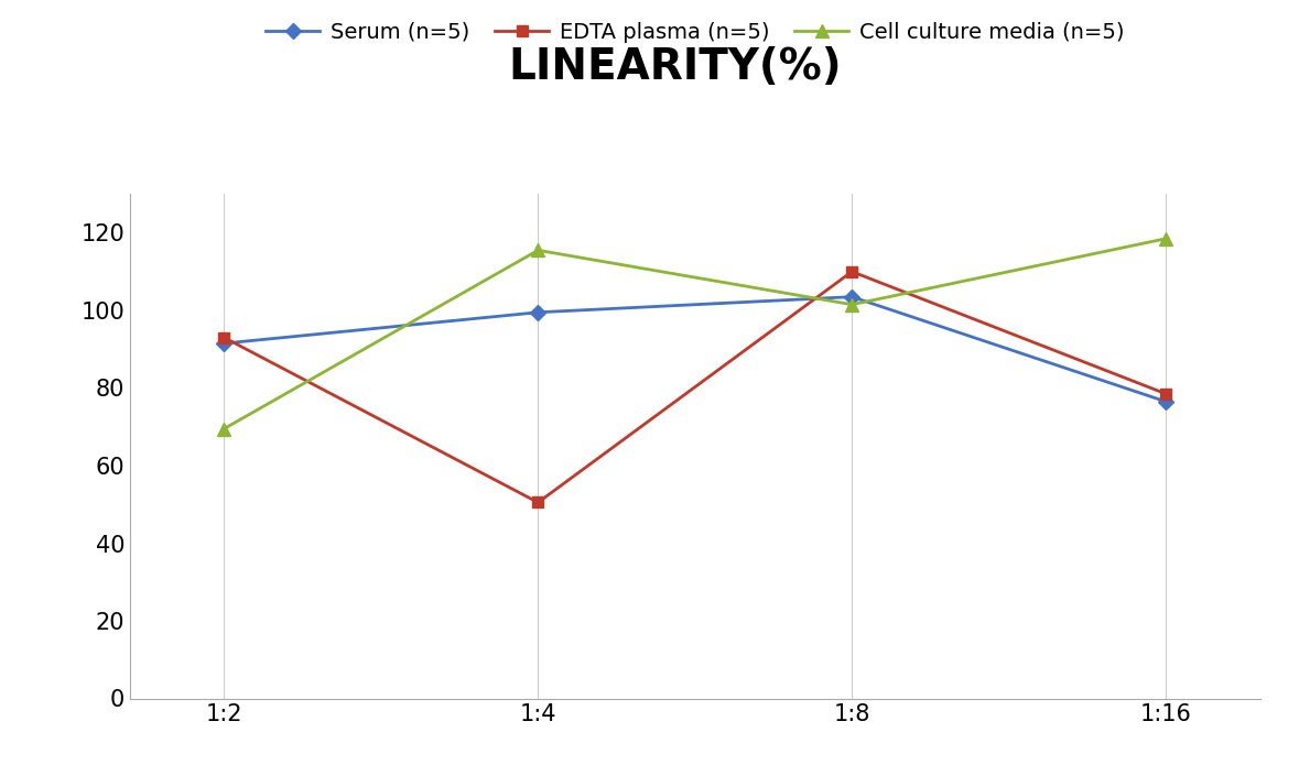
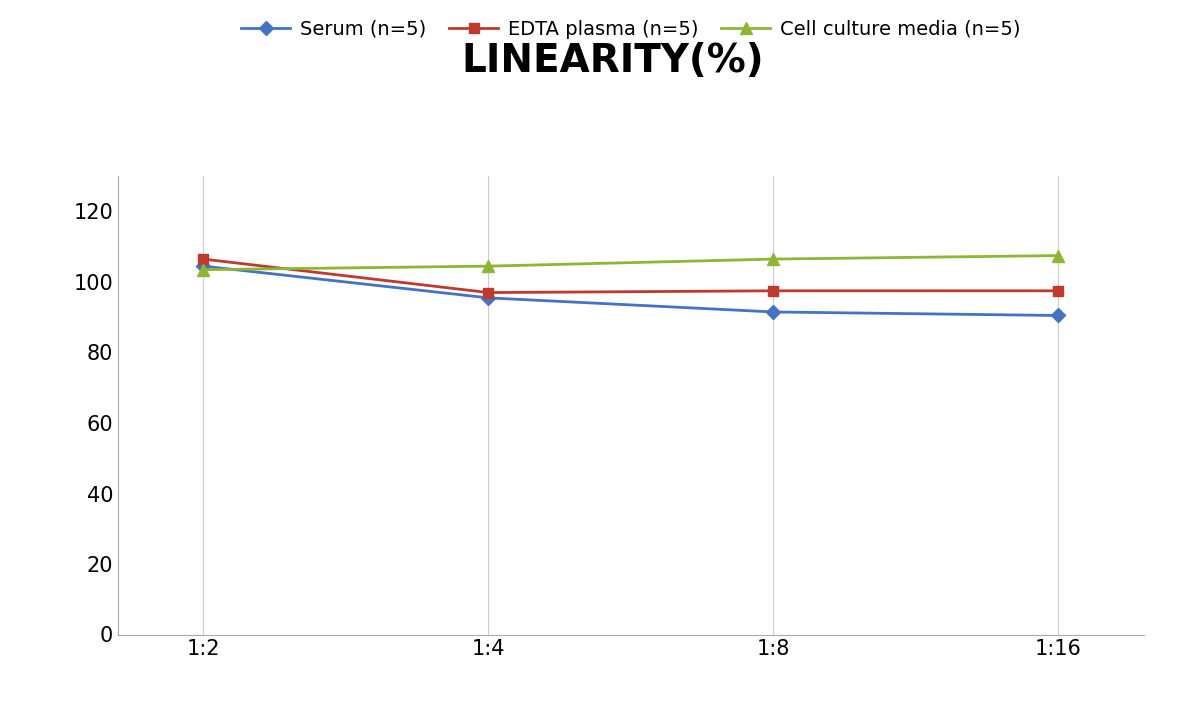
Serum (n=5)/1:2: 91.5 -> 104.5
EDTA plasma (n=5)/1:2: 93.0 -> 106.5
Cell culture media (n=5)/1:2: 69.5 -> 103.5
Serum (n=5)/1:4: 99.5 -> 95.5
EDTA plasma (n=5)/1:4: 50.5 -> 97.0
Cell culture media (n=5)/1:4: 115.5 -> 104.5
Serum (n=5)/1:8: 103.5 -> 91.5
EDTA plasma (n=5)/1:8: 110.0 -> 97.5
Cell culture media (n=5)/1:8: 101.5 -> 106.5
Serum (n=5)/1:16: 76.5 -> 90.5
EDTA plasma (n=5)/1:16: 78.5 -> 97.5
Cell culture media (n=5)/1:16: 118.5 -> 107.5
